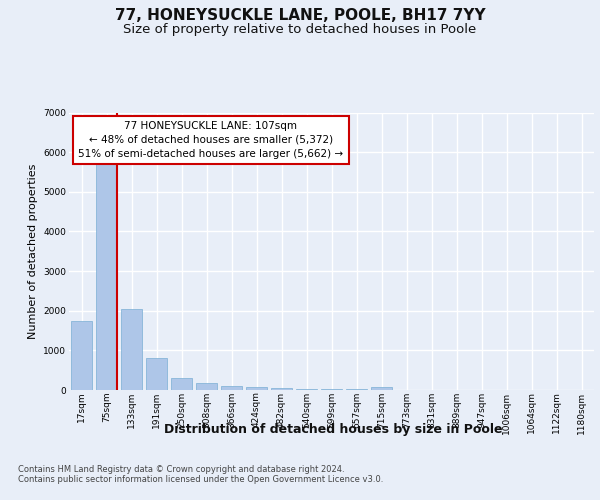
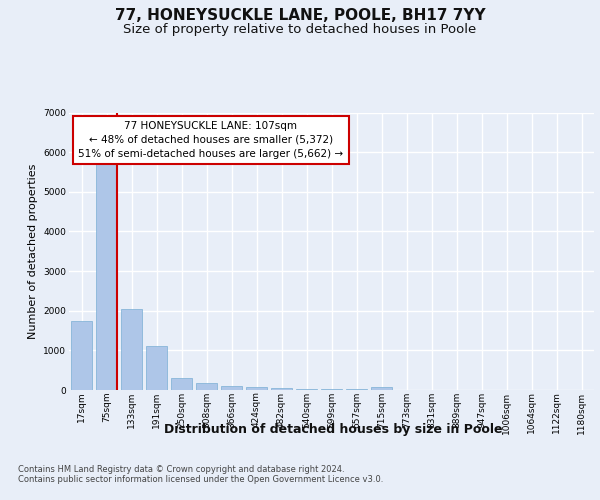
191sqm: 800 -> 1100
